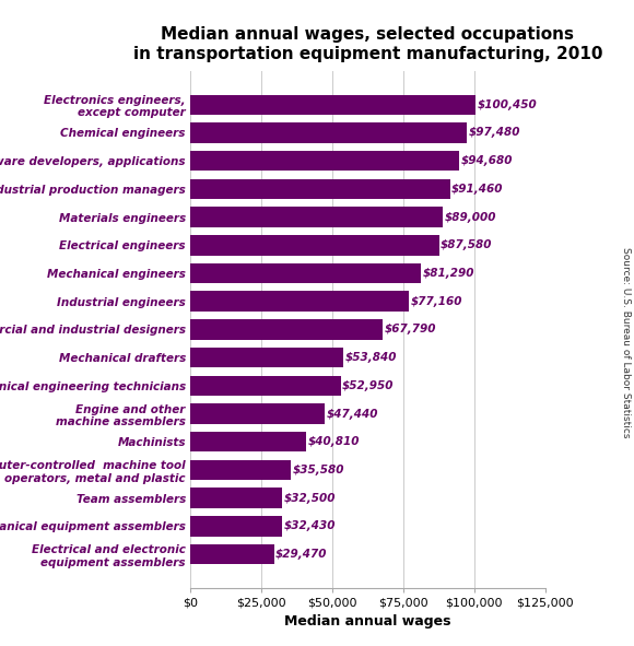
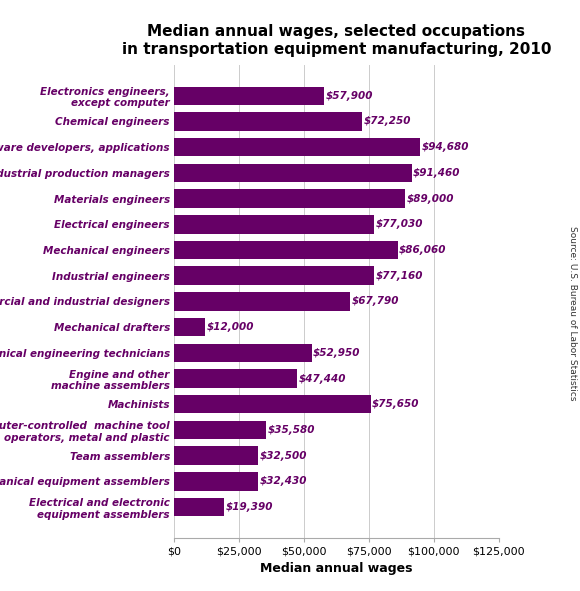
Electronics engineers, except computer: $100,450 -> $57,900
Chemical engineers: $97,480 -> $72,250
Electrical engineers: $87,580 -> $77,030
Mechanical engineers: $81,290 -> $86,060
Mechanical drafters: $53,840 -> $12,000
Machinists: $40,810 -> $75,650
Electrical and electronic equipment assemblers: $29,470 -> $19,390
